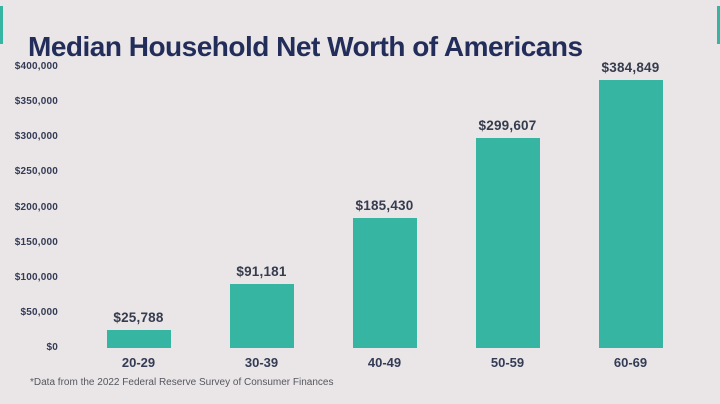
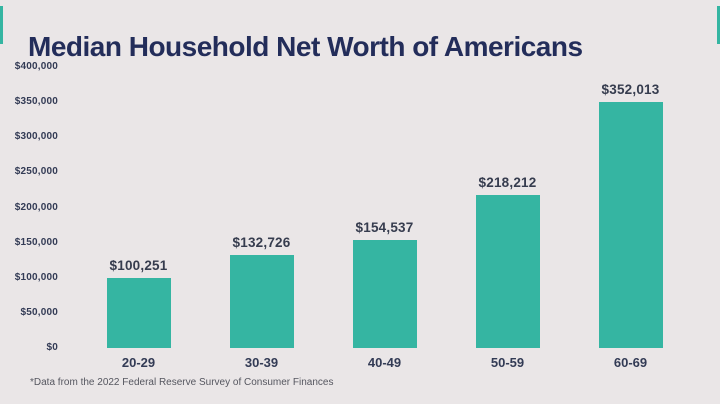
20-29: $25,788 -> $100,251
30-39: $91,181 -> $132,726
40-49: $185,430 -> $154,537
50-59: $299,607 -> $218,212
60-69: $384,849 -> $352,013
